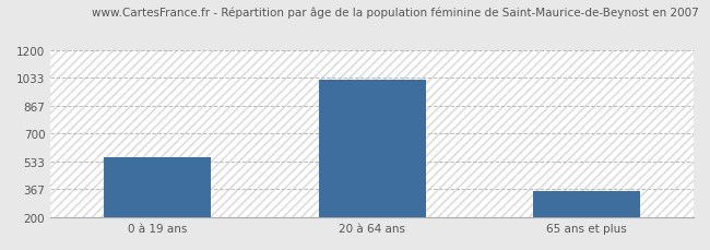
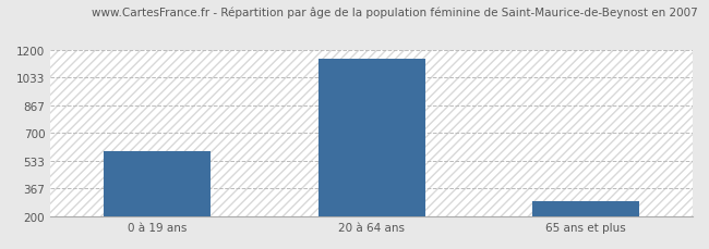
0 à 19 ans: 560 -> 590
20 à 64 ans: 1020 -> 1140
65 ans et plus: 360 -> 300
